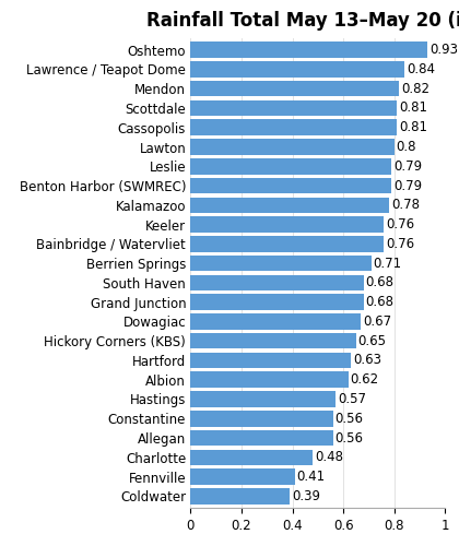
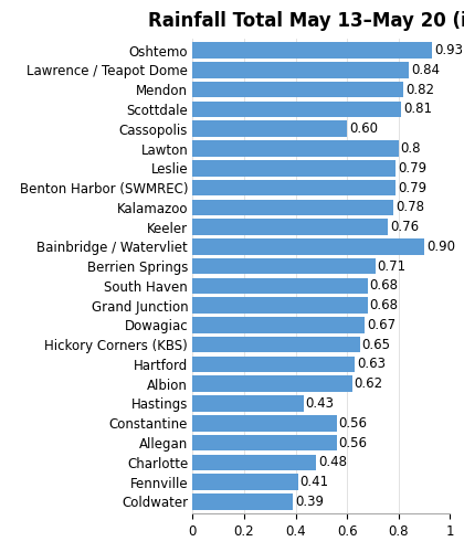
Cassopolis: 0.81 -> 0.60
Bainbridge / Watervliet: 0.76 -> 0.90
Hastings: 0.57 -> 0.43
